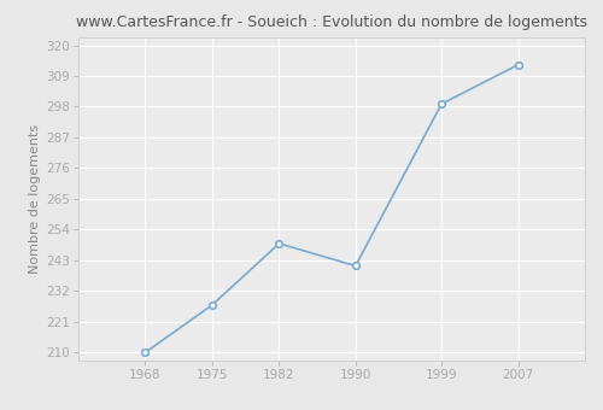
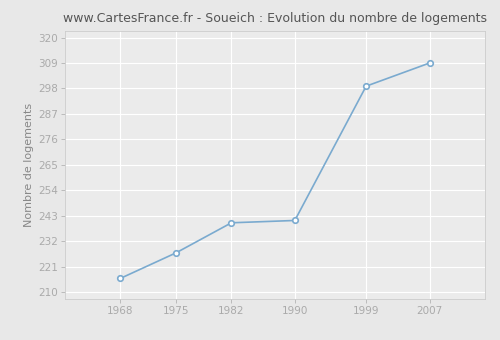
1968: 210 -> 216
1982: 249 -> 240
2007: 313 -> 309
